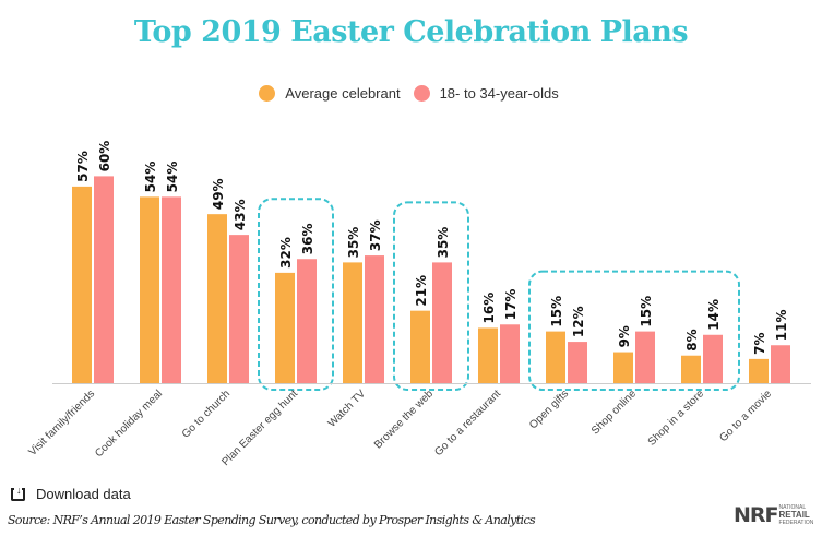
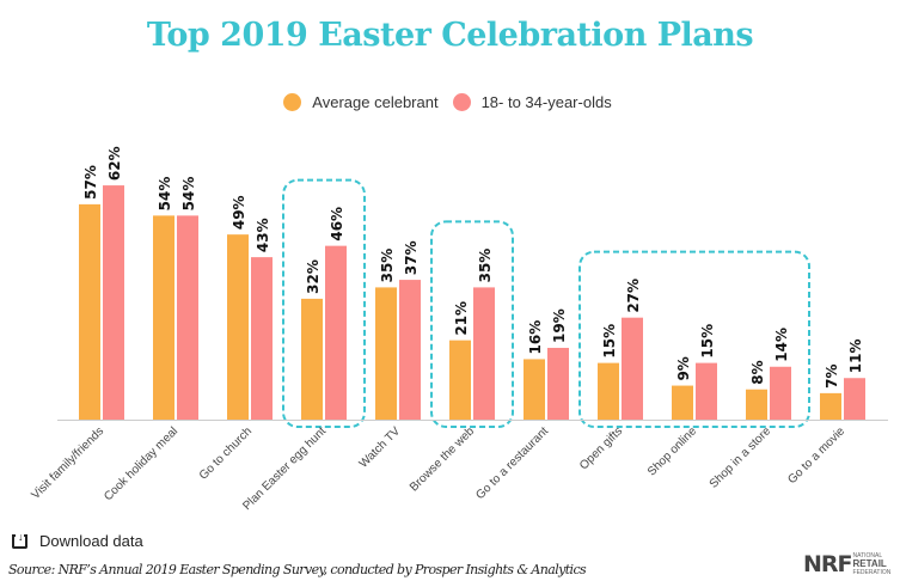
18- to 34-year-olds/Visit family/friends: 60% -> 62%
18- to 34-year-olds/Plan Easter egg hunt: 36% -> 46%
18- to 34-year-olds/Go to a restaurant: 17% -> 19%
18- to 34-year-olds/Open gifts: 12% -> 27%
